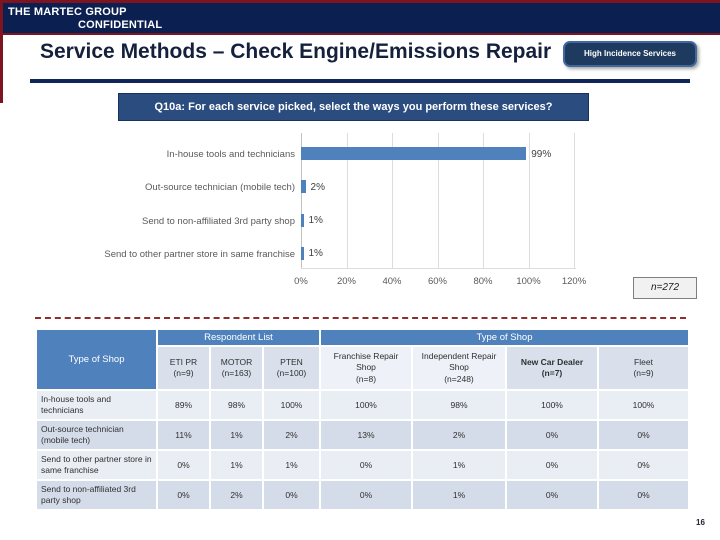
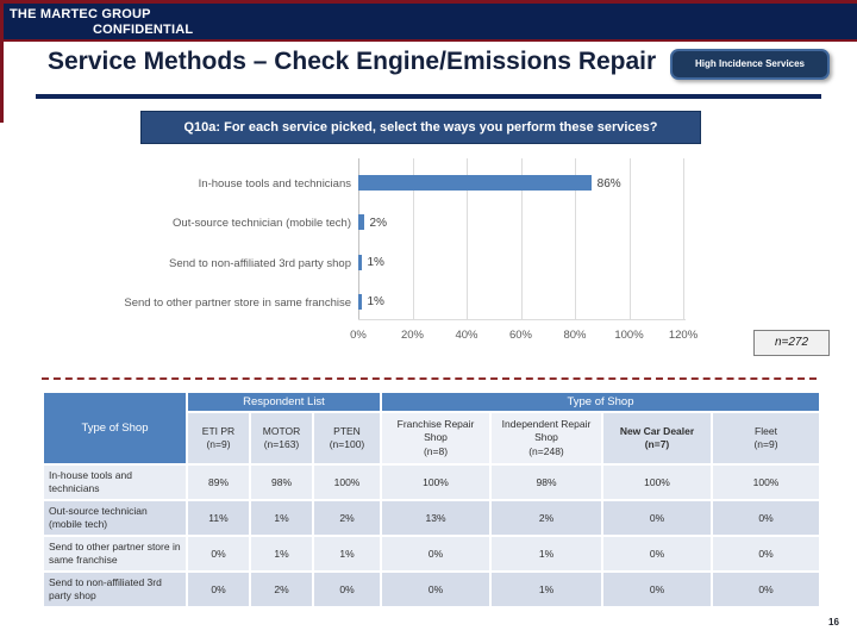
In-house tools and technicians: 99% -> 86%
